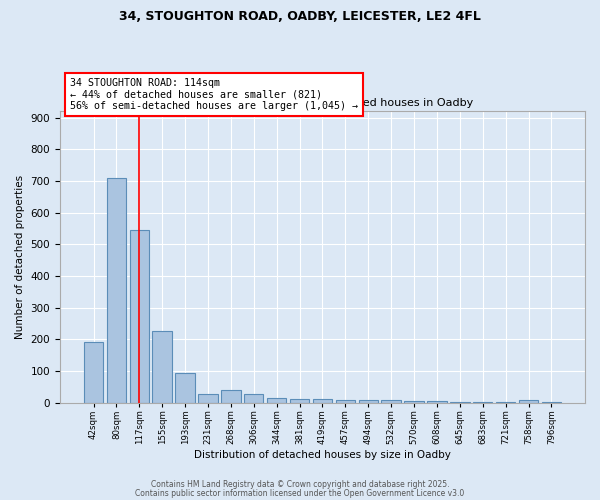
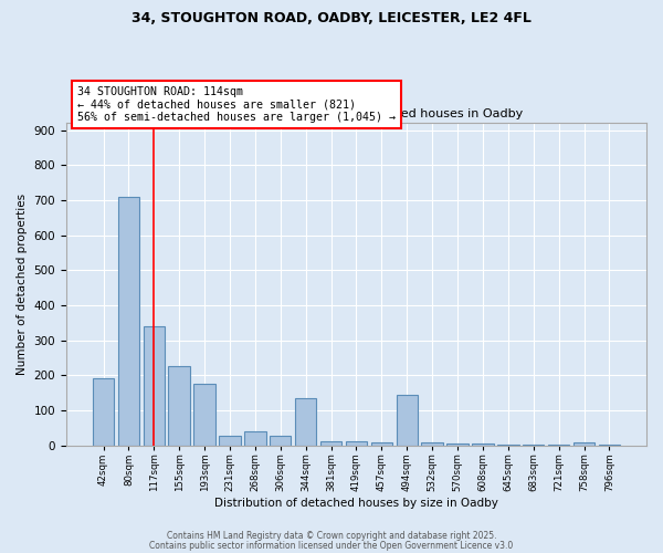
117sqm: 545 -> 340
193sqm: 92 -> 175
344sqm: 14 -> 135
494sqm: 7 -> 145
